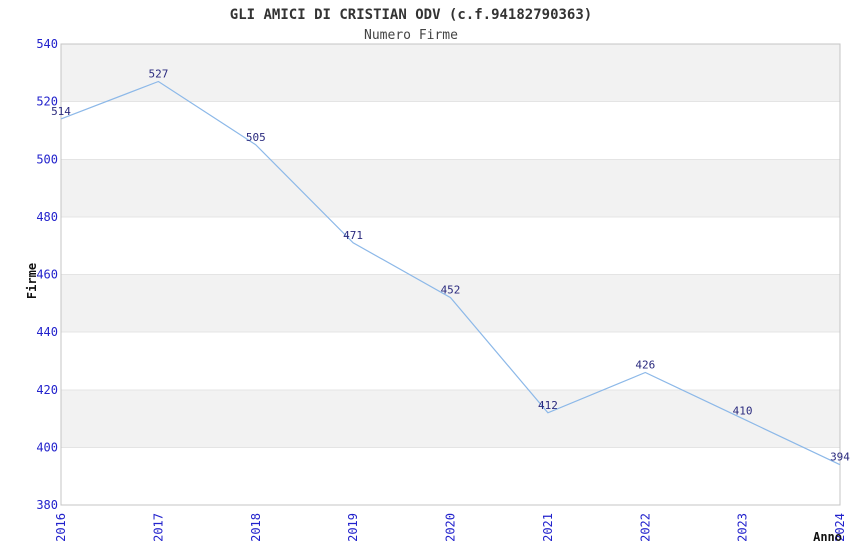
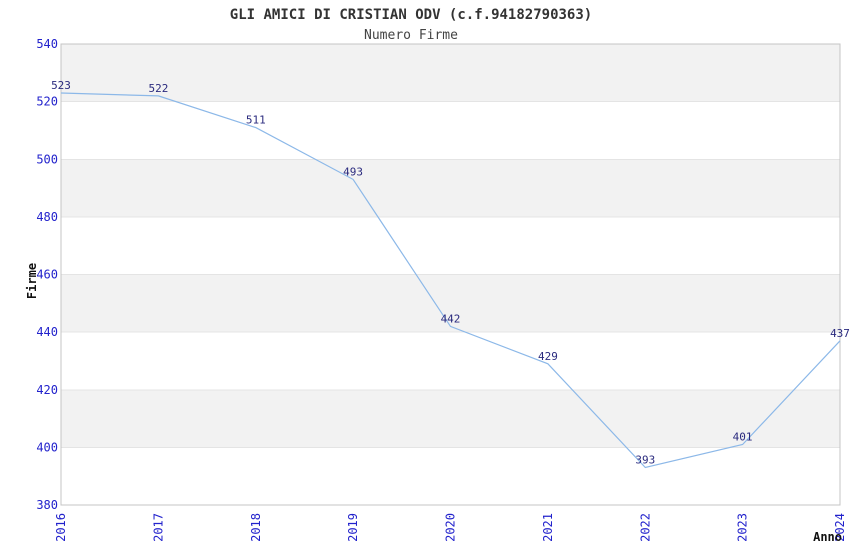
2016: 514 -> 523
2017: 527 -> 522
2018: 505 -> 511
2019: 471 -> 493
2020: 452 -> 442
2021: 412 -> 429
2022: 426 -> 393
2023: 410 -> 401
2024: 394 -> 437
